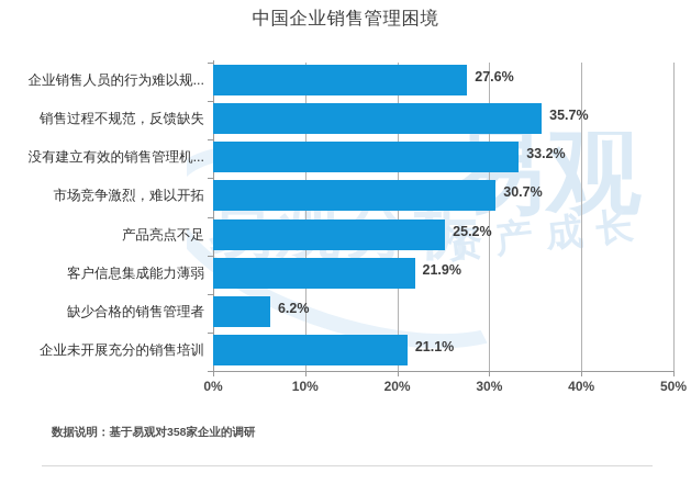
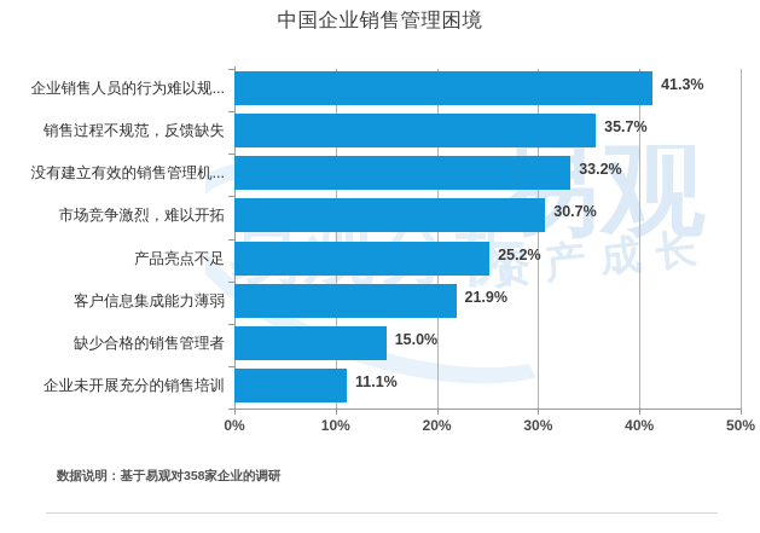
企业销售人员的行为难以规...: 27.6% -> 41.3%
缺少合格的销售管理者: 6.2% -> 15.0%
企业未开展充分的销售培训: 21.1% -> 11.1%
